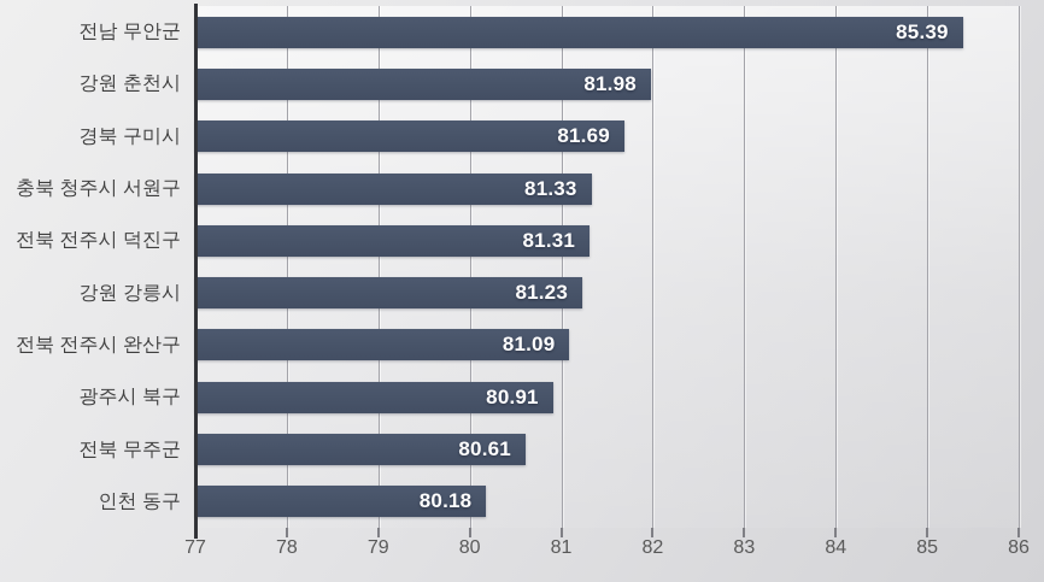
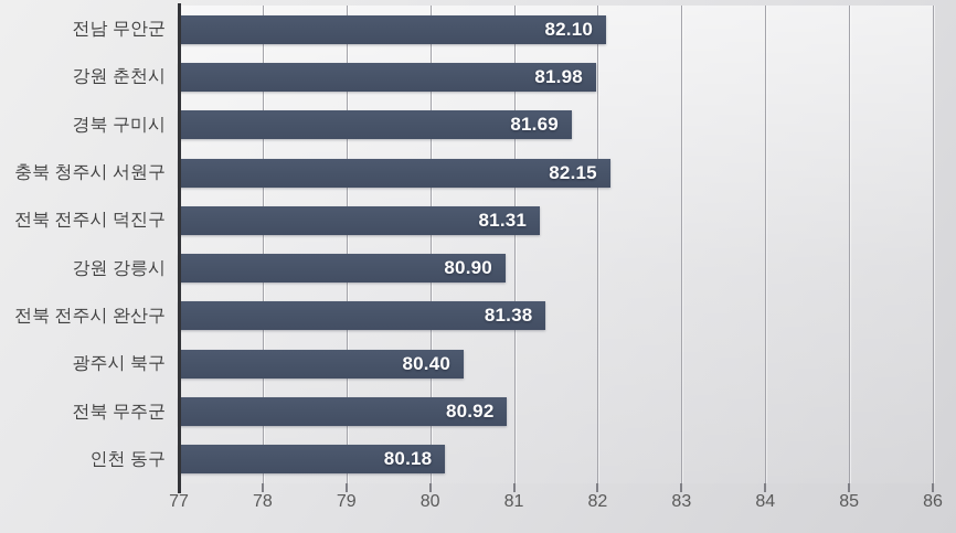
전남 무안군: 85.39 -> 82.10
충북 청주시 서원구: 81.33 -> 82.15
강원 강릉시: 81.23 -> 80.90
전북 전주시 완산구: 81.09 -> 81.38
광주시 북구: 80.91 -> 80.40
전북 무주군: 80.61 -> 80.92
